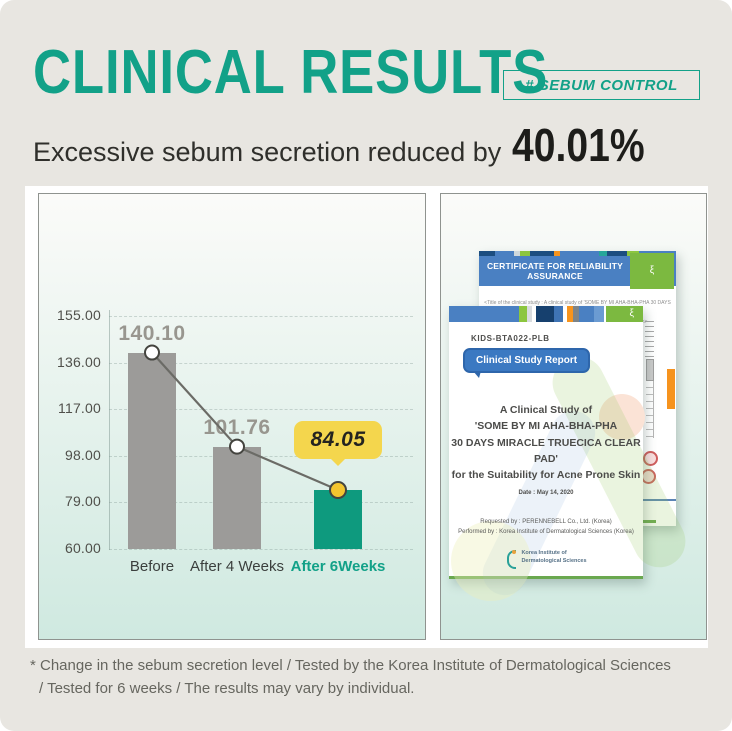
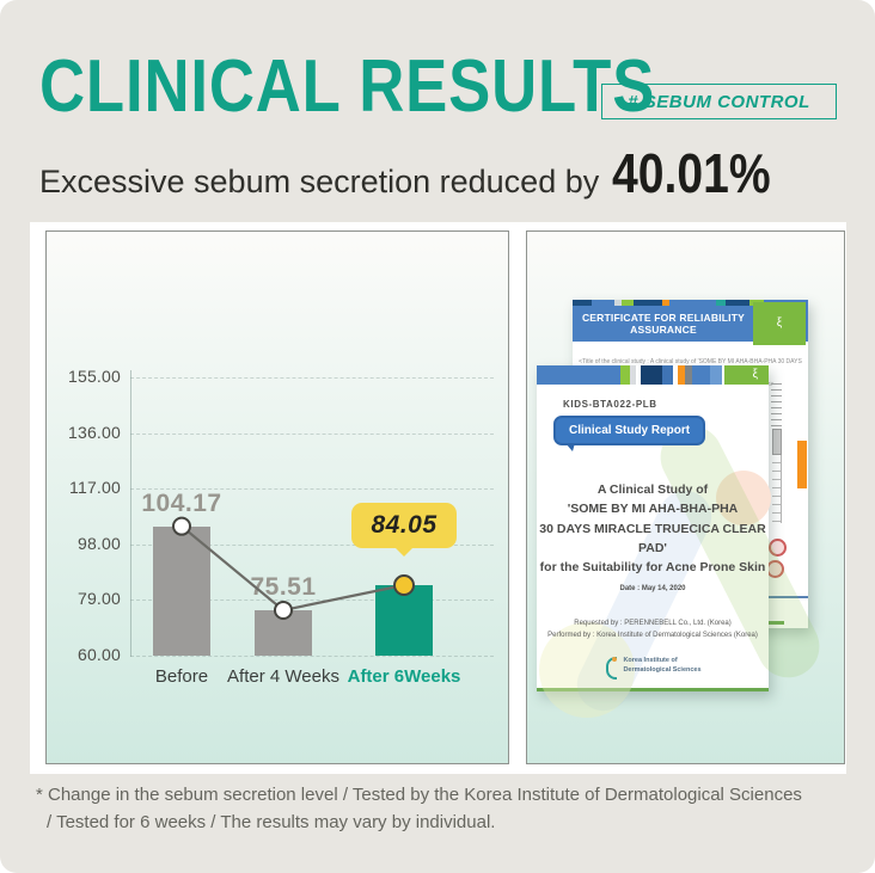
Before: 140.10 -> 104.17
After 4 Weeks: 101.76 -> 75.51
